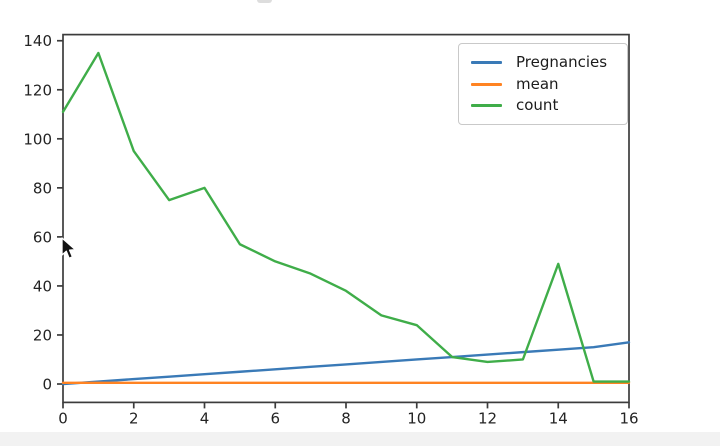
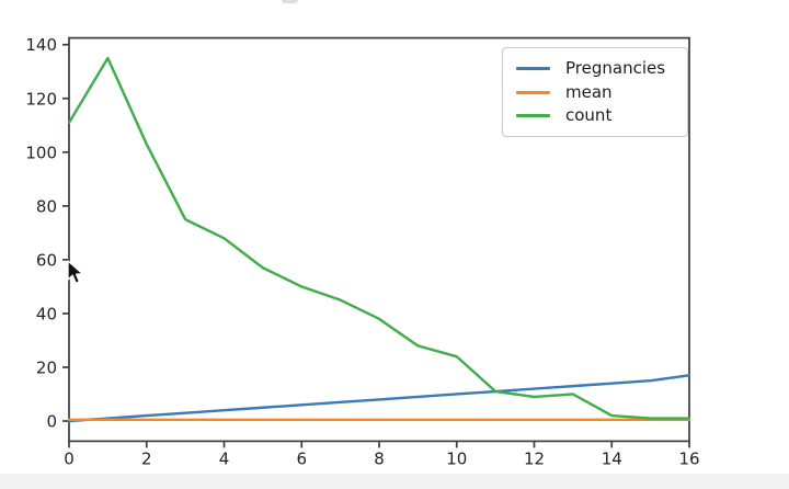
count/2: 95 -> 103
count/4: 80 -> 68
count/14: 49 -> 2
